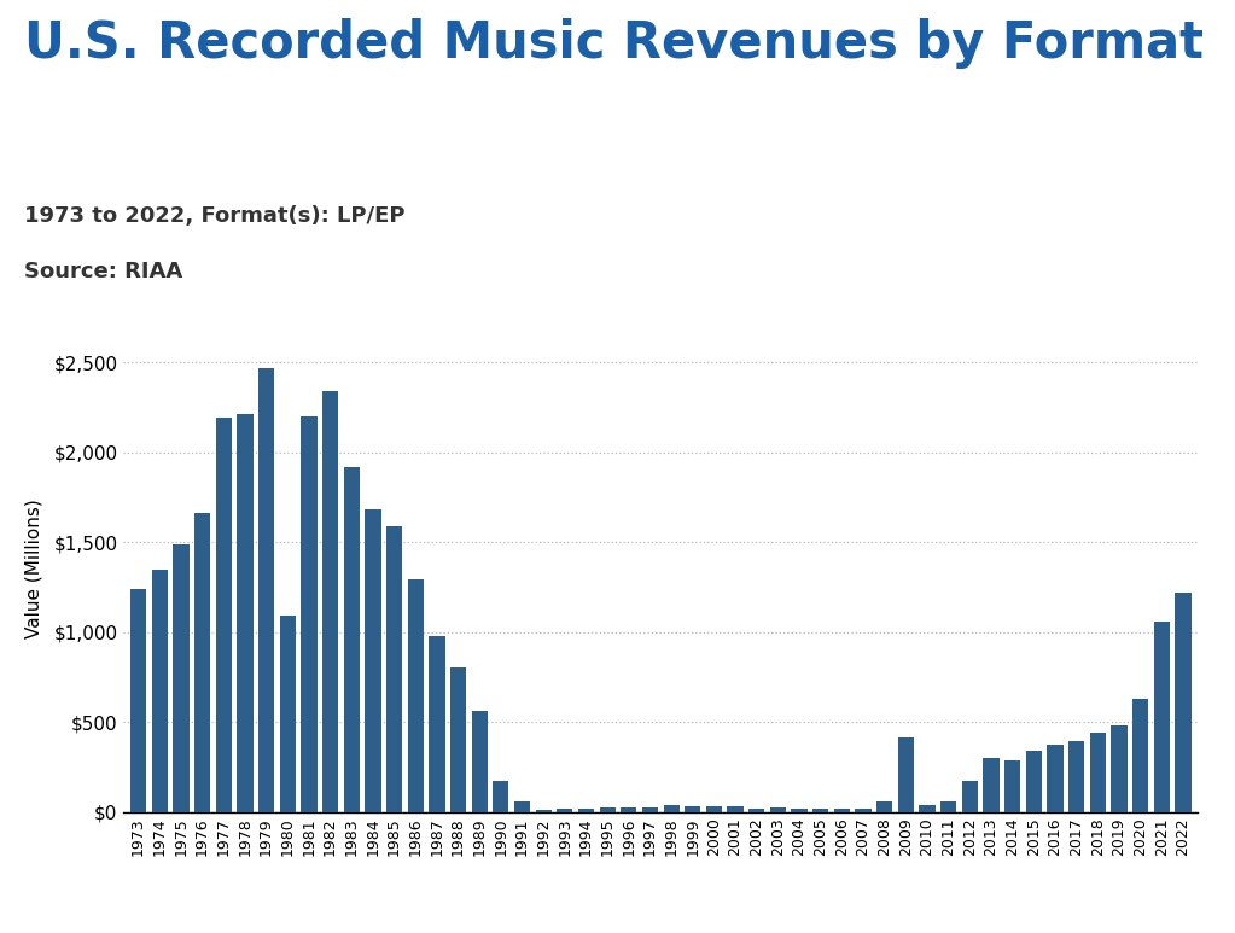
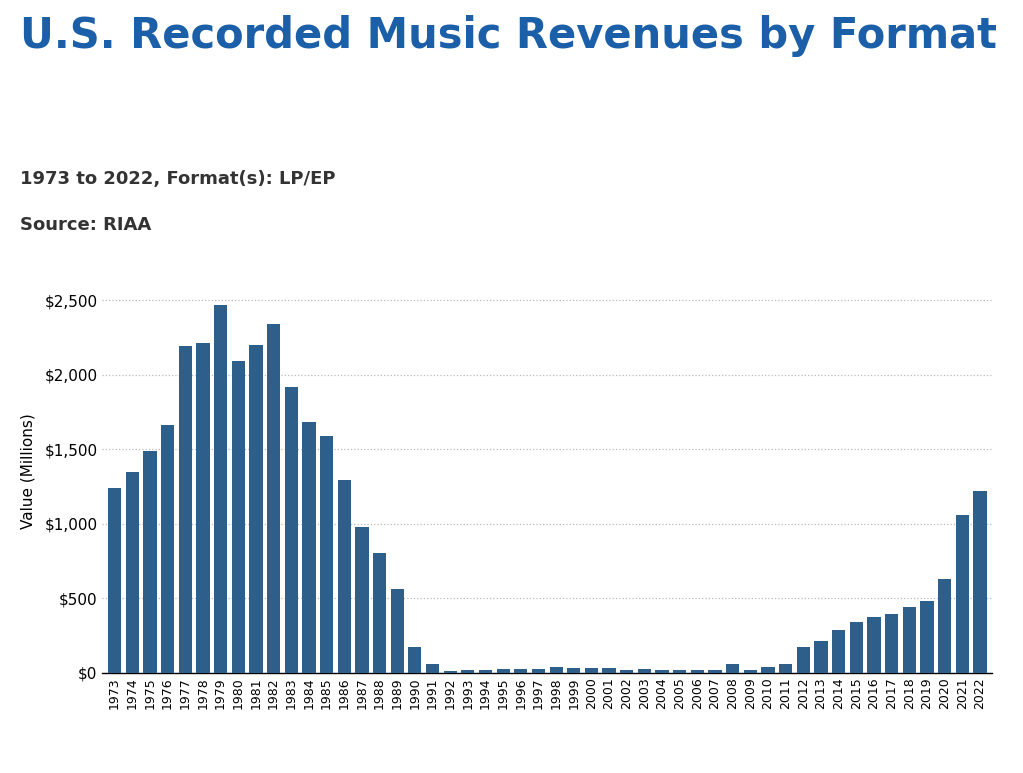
1980: $1,090 -> $2,090
2009: $410 -> $10
2013: $300 -> $210
